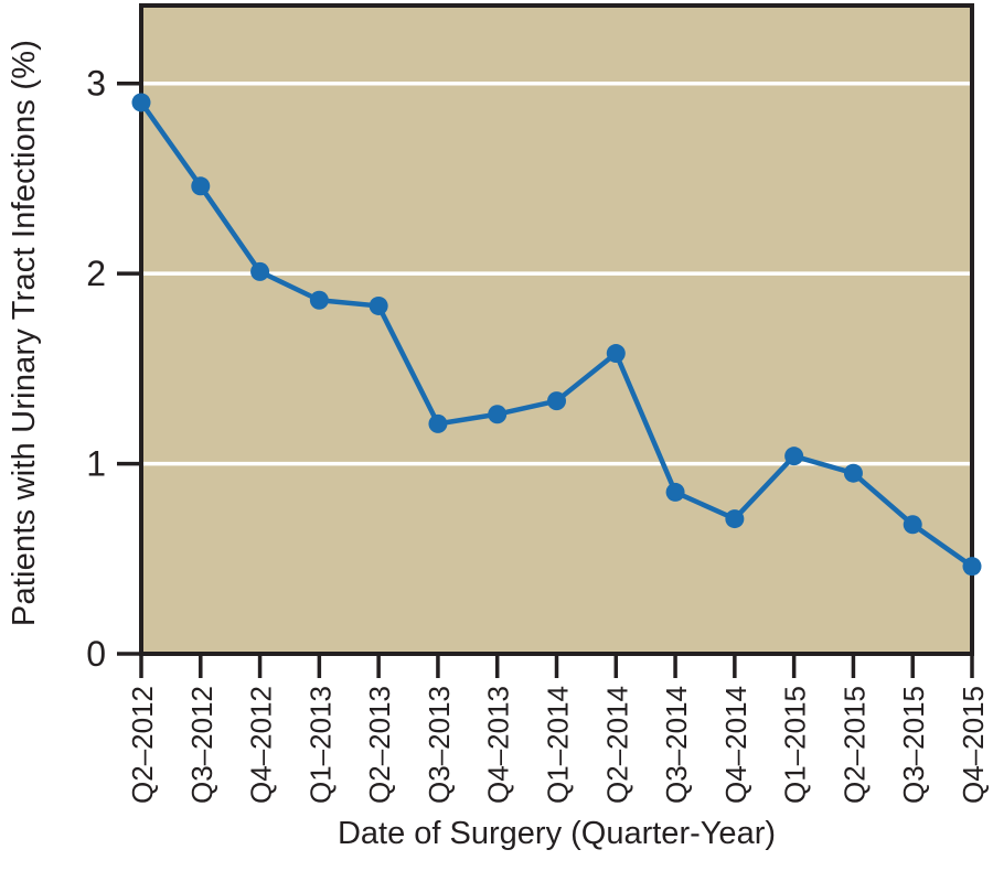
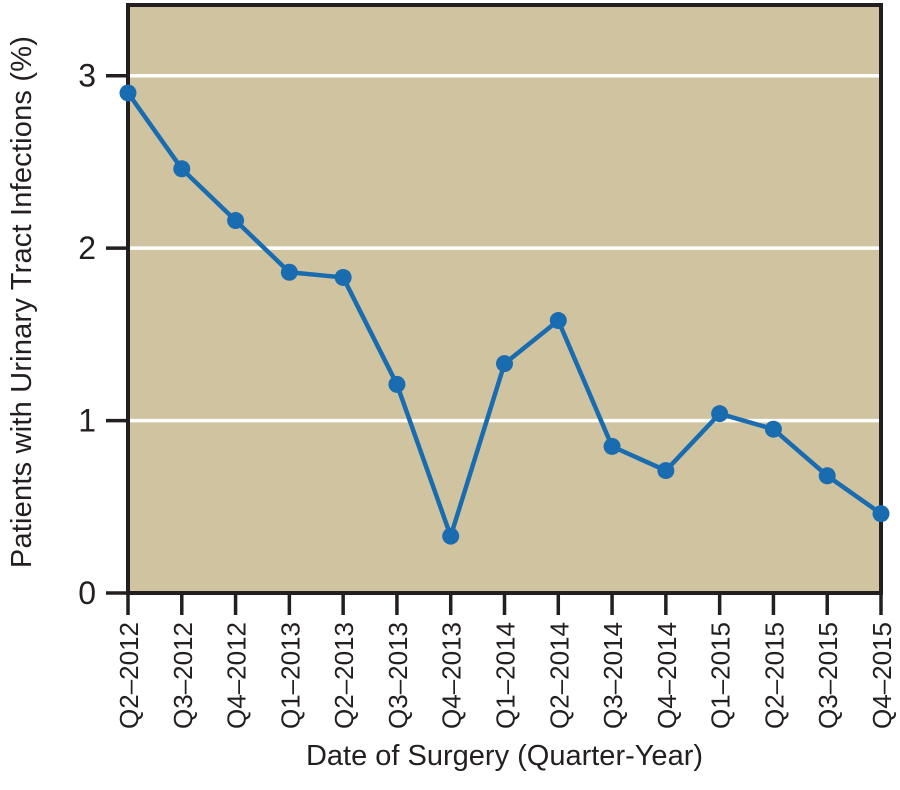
Q4–2012: 2.01 -> 2.16
Q4–2013: 1.26 -> 0.33
